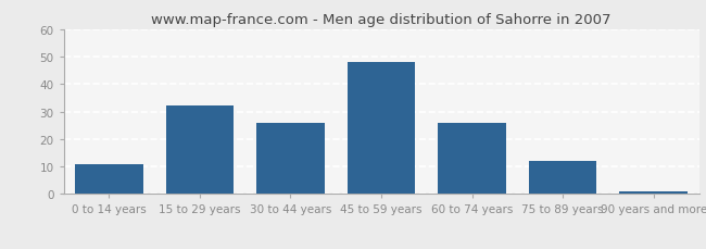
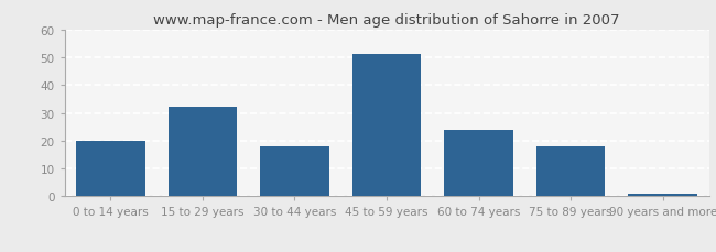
0 to 14 years: 11 -> 20
30 to 44 years: 26 -> 18
45 to 59 years: 48 -> 51
60 to 74 years: 26 -> 24
75 to 89 years: 12 -> 18
